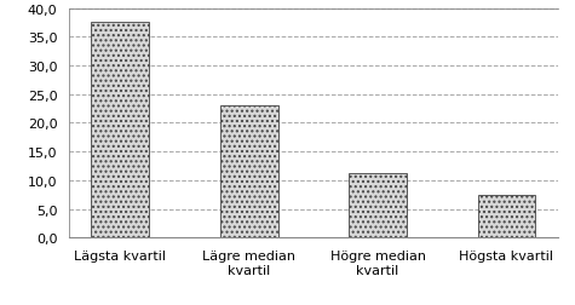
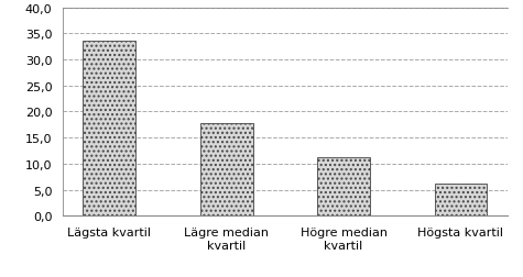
Lägsta kvartil: 37,5 -> 33,5
Lägre median kvartil: 23,0 -> 17,7
Högsta kvartil: 7,5 -> 6,1
